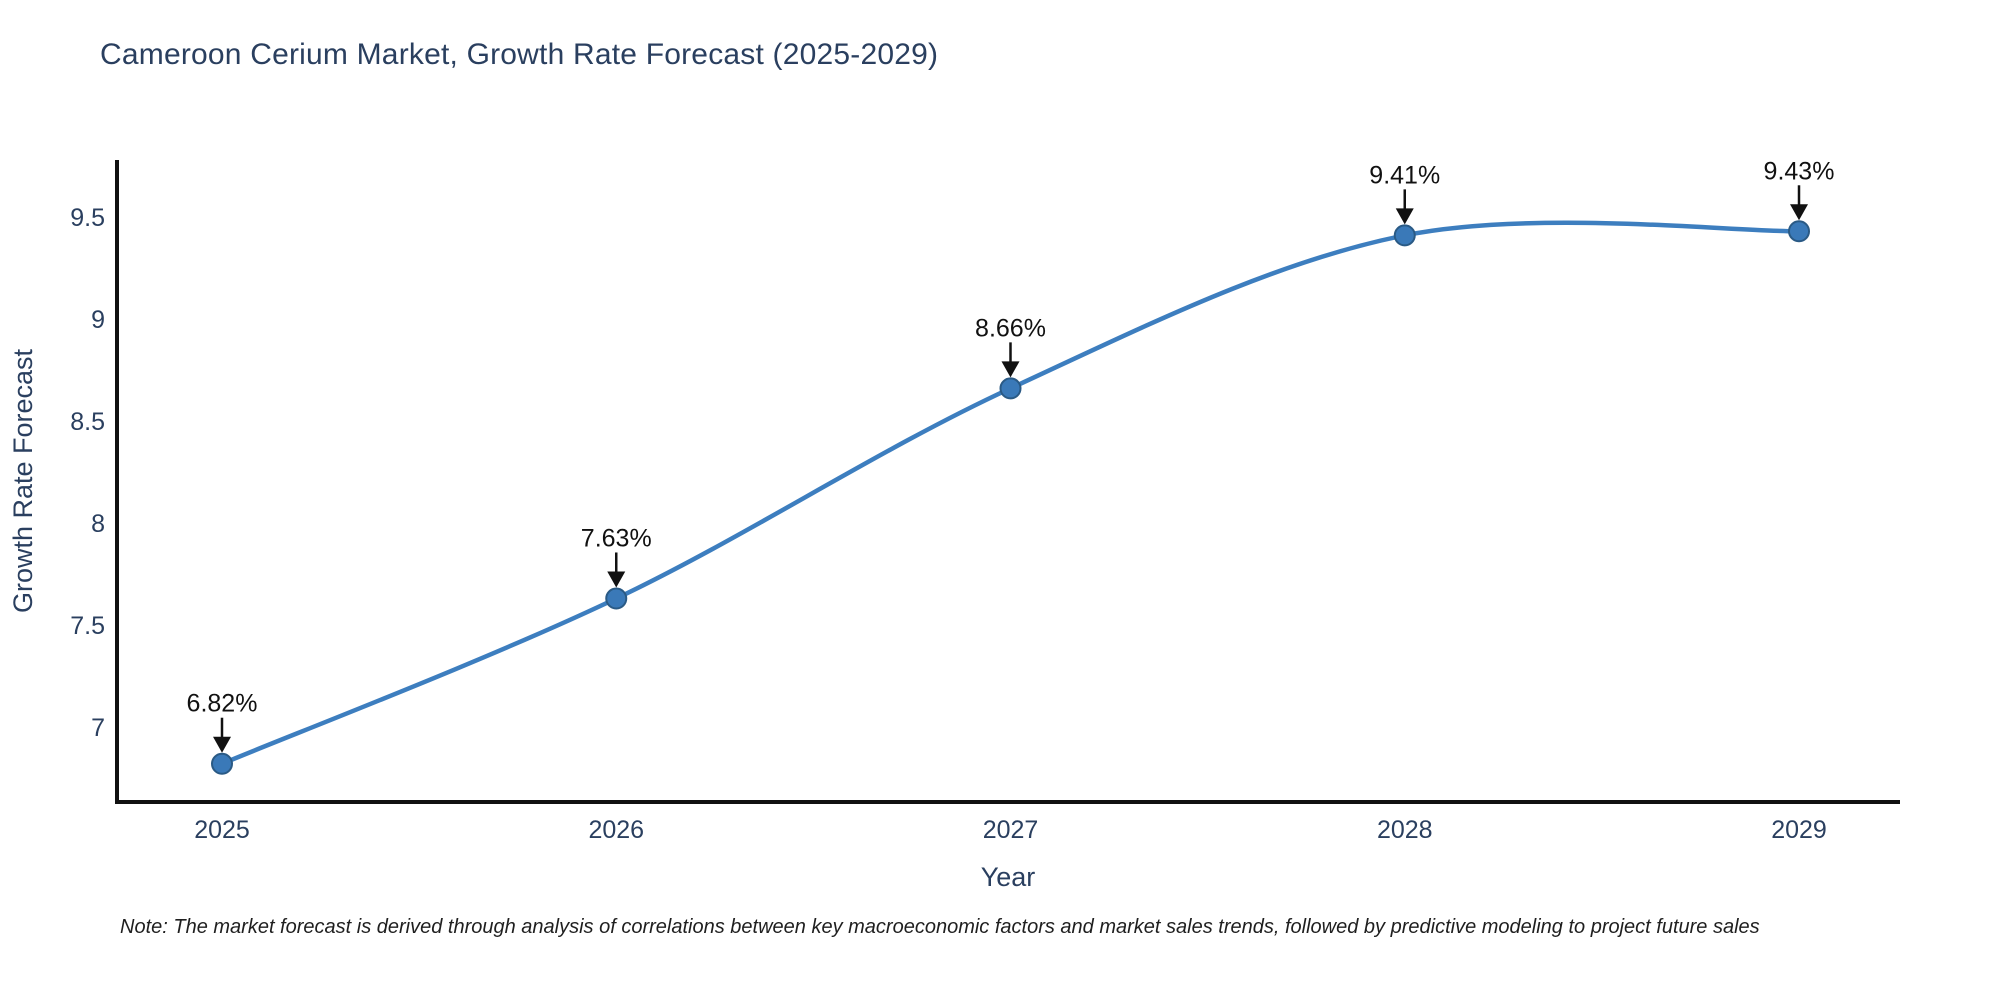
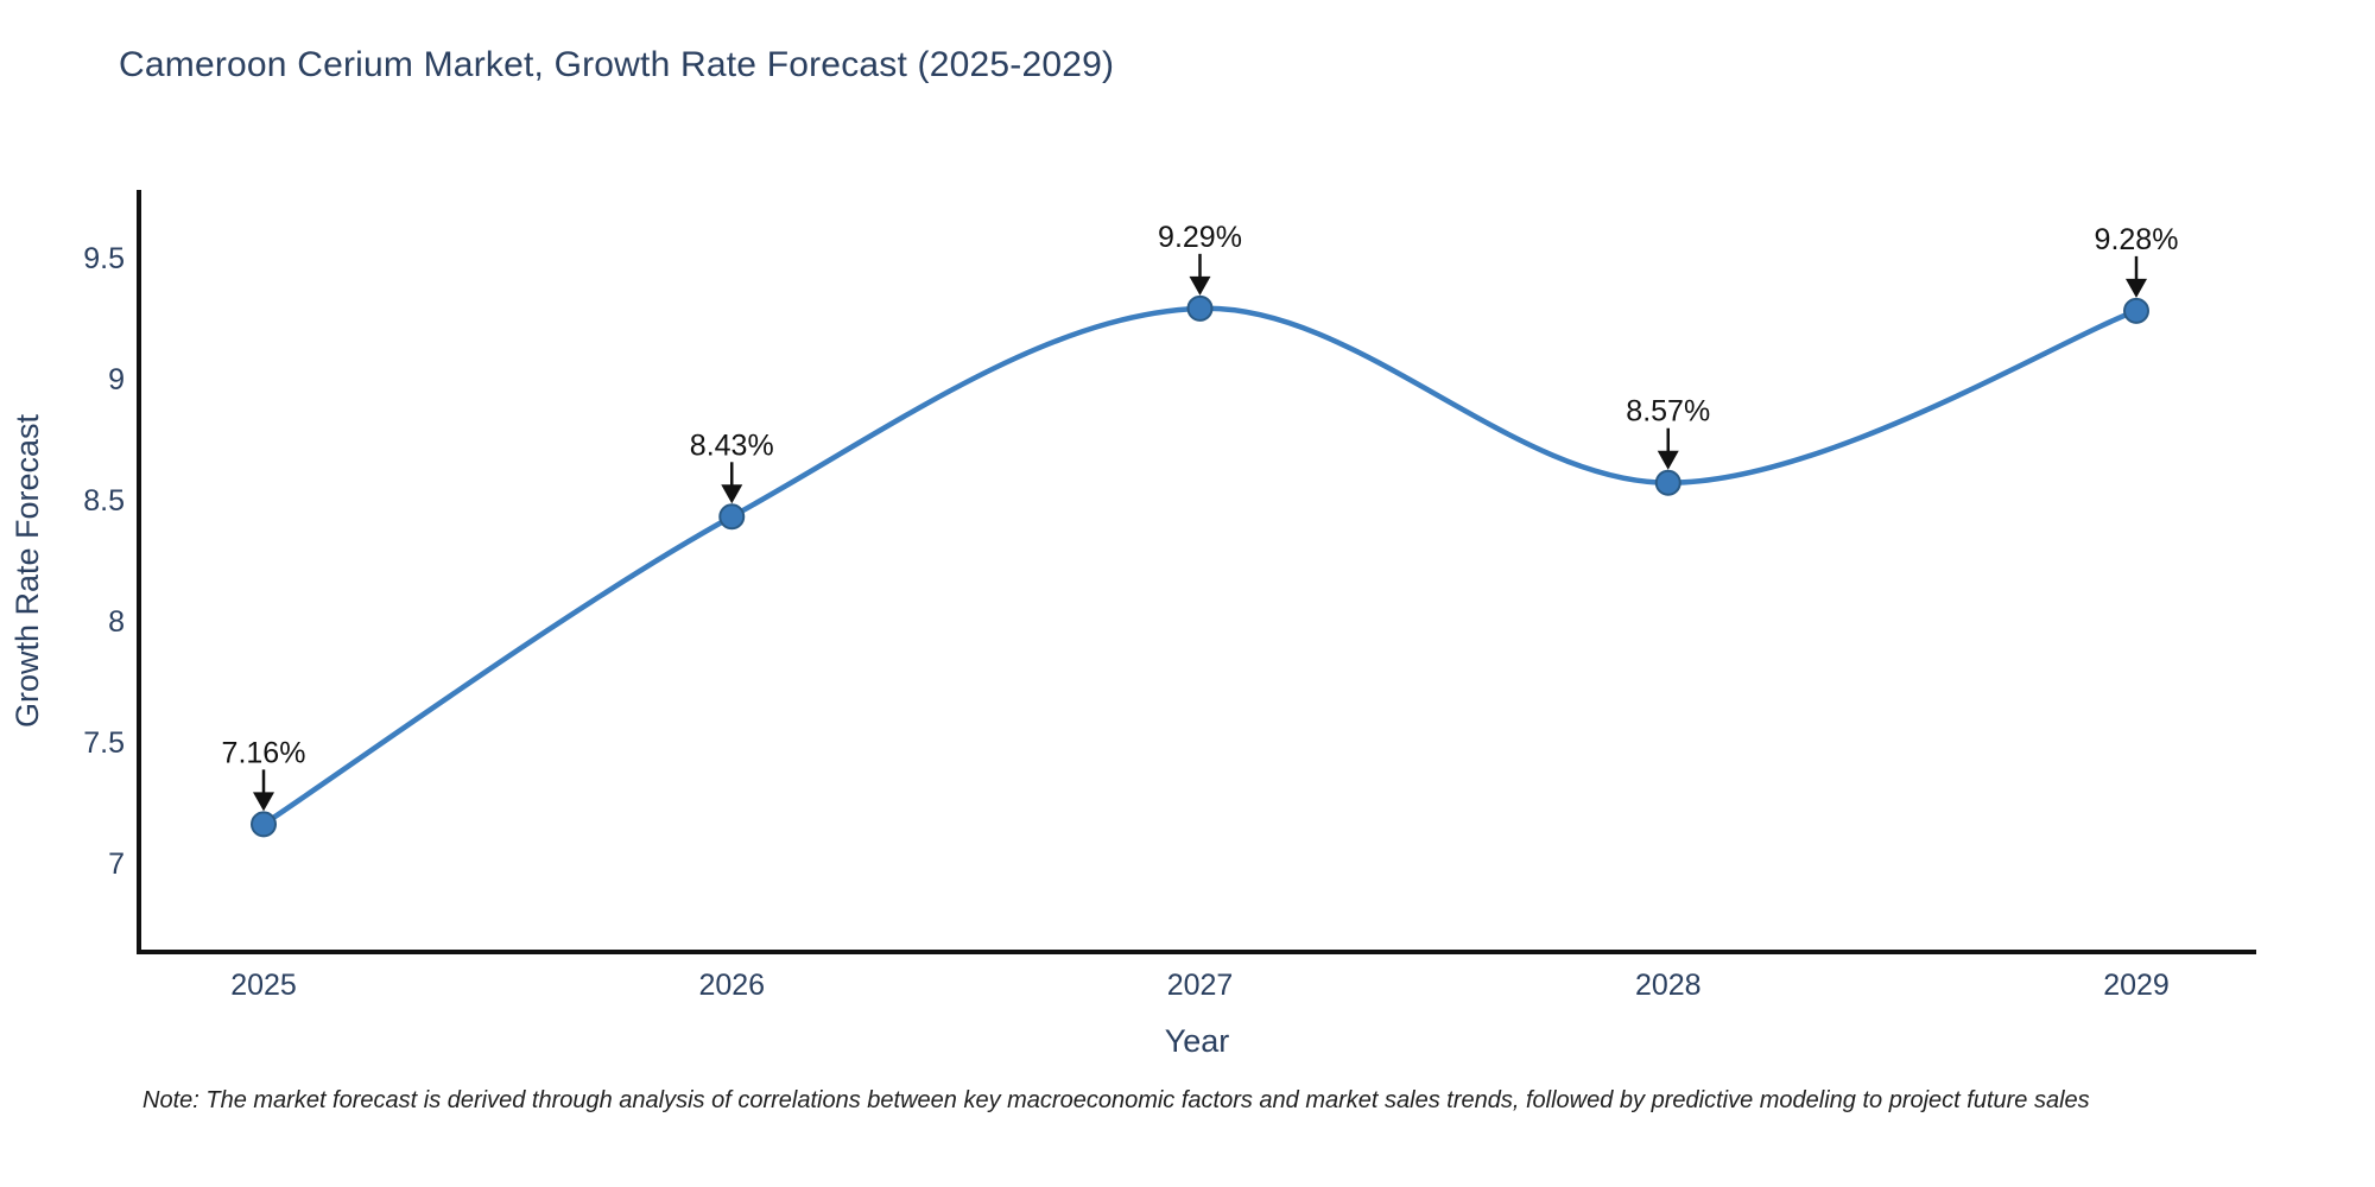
2025: 6.82% -> 7.16%
2026: 7.63% -> 8.43%
2027: 8.66% -> 9.29%
2028: 9.41% -> 8.57%
2029: 9.43% -> 9.28%
